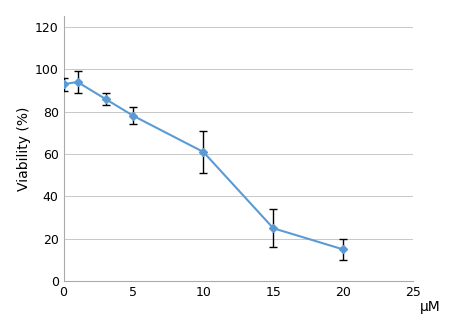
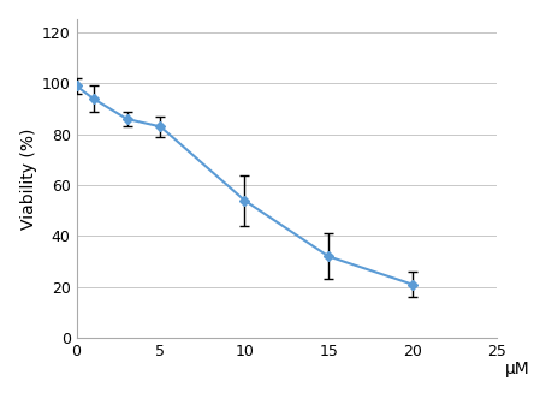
0: 93 -> 99
5: 78 -> 83
10: 61 -> 54
15: 25 -> 32
20: 15 -> 21
